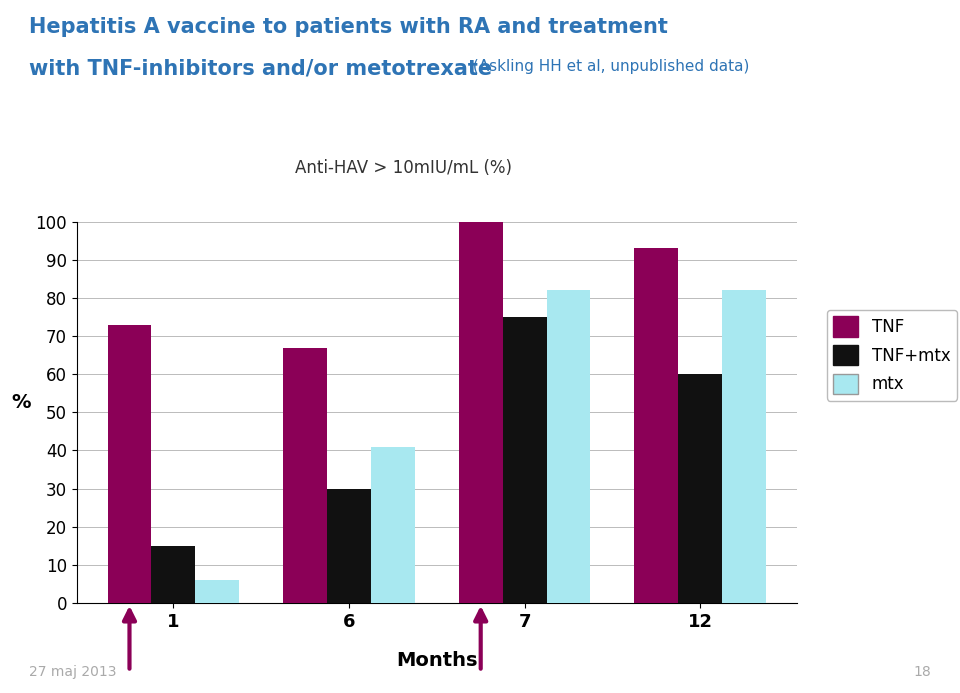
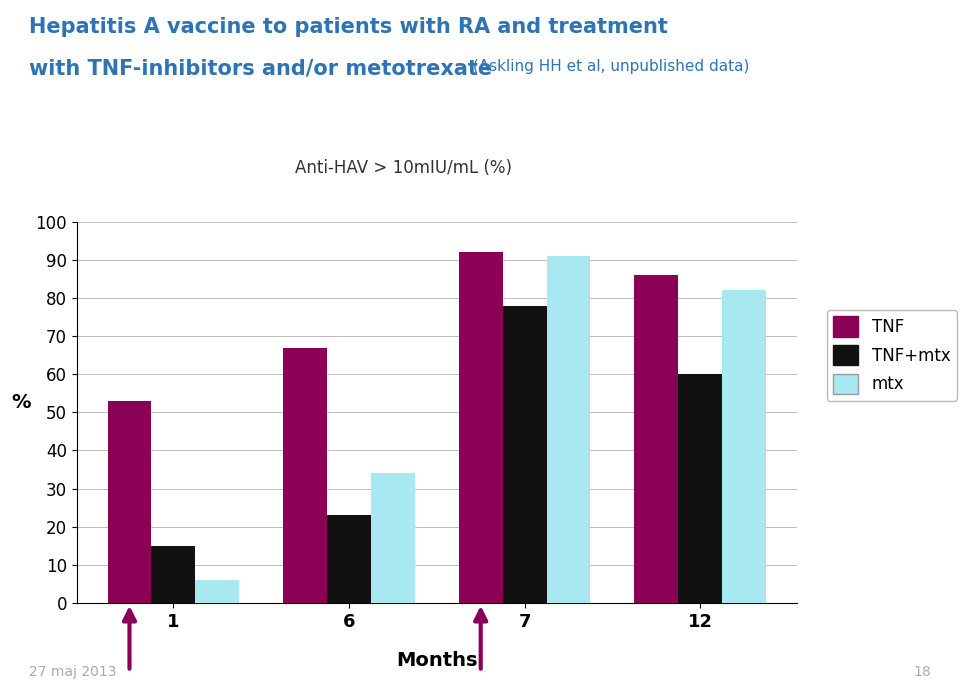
TNF/1: 73 -> 53
TNF+mtx/6: 30 -> 23
mtx/6: 41 -> 34
TNF/7: 100 -> 92
TNF+mtx/7: 75 -> 78
mtx/7: 82 -> 91
TNF/12: 93 -> 86
